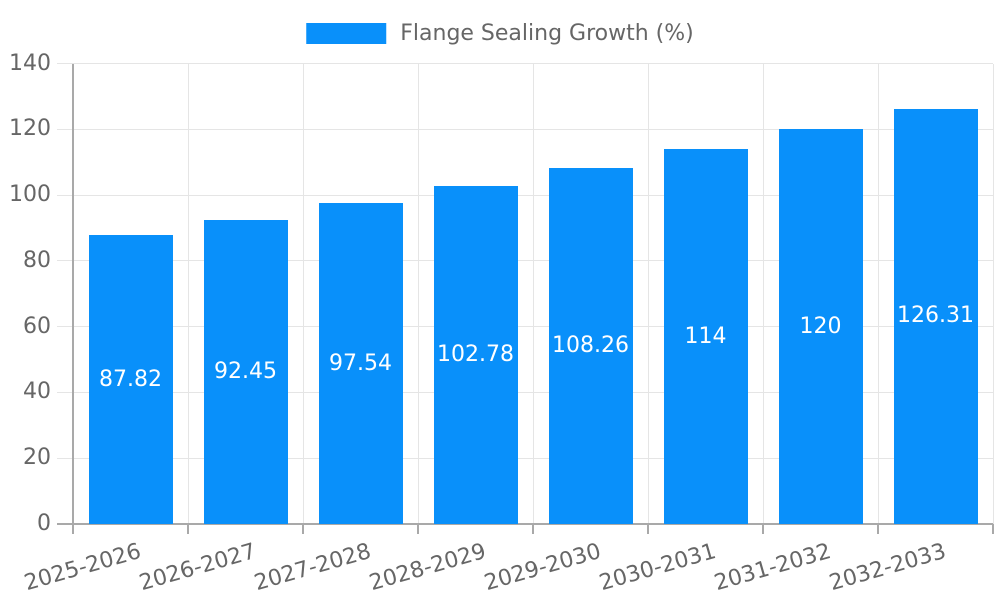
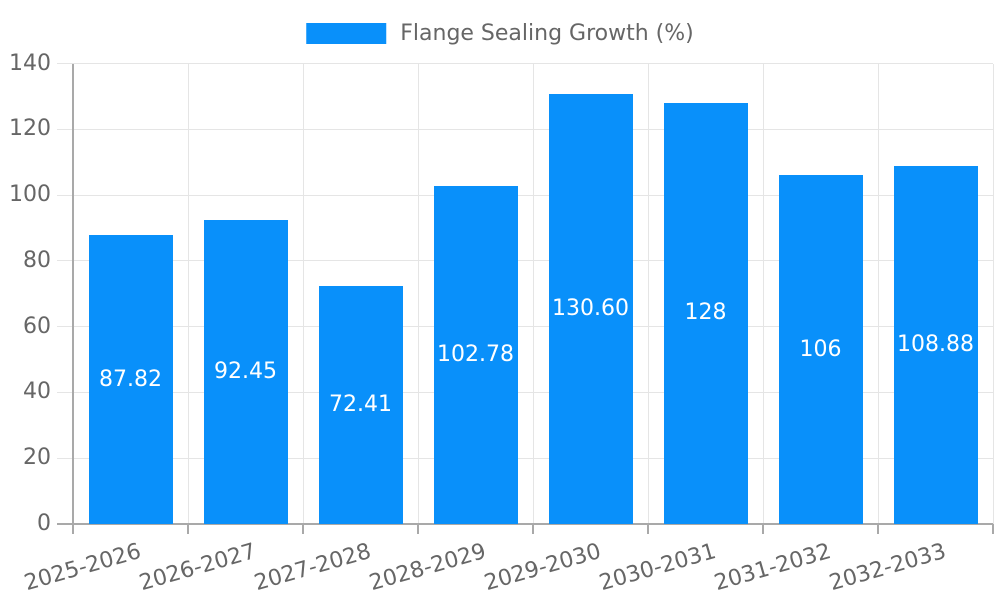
2027-2028: 97.54 -> 72.41
2029-2030: 108.26 -> 130.60
2030-2031: 114 -> 128
2031-2032: 120 -> 106
2032-2033: 126.31 -> 108.88
